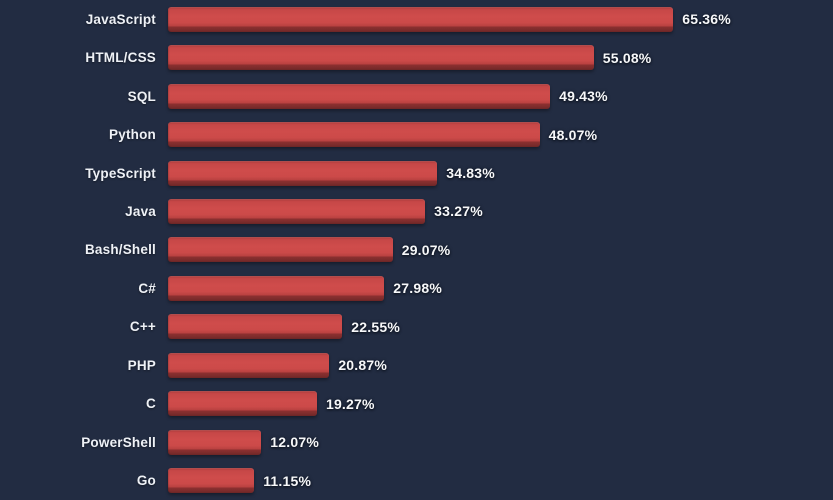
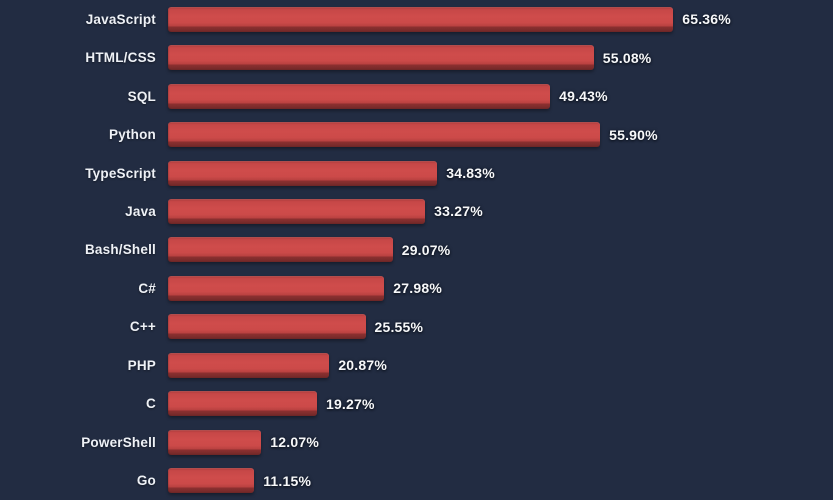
Python: 48.07% -> 55.90%
C++: 22.55% -> 25.55%
